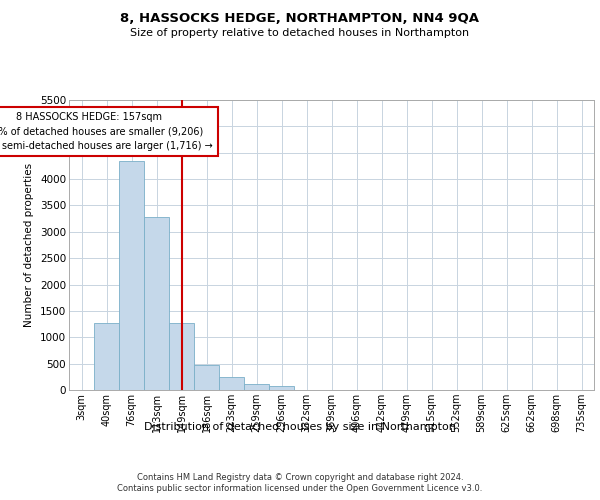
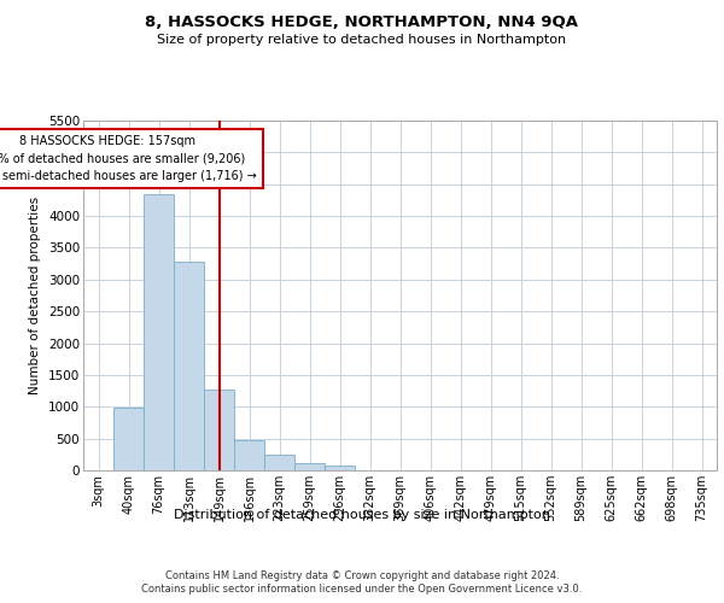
40sqm: 1270 -> 980
